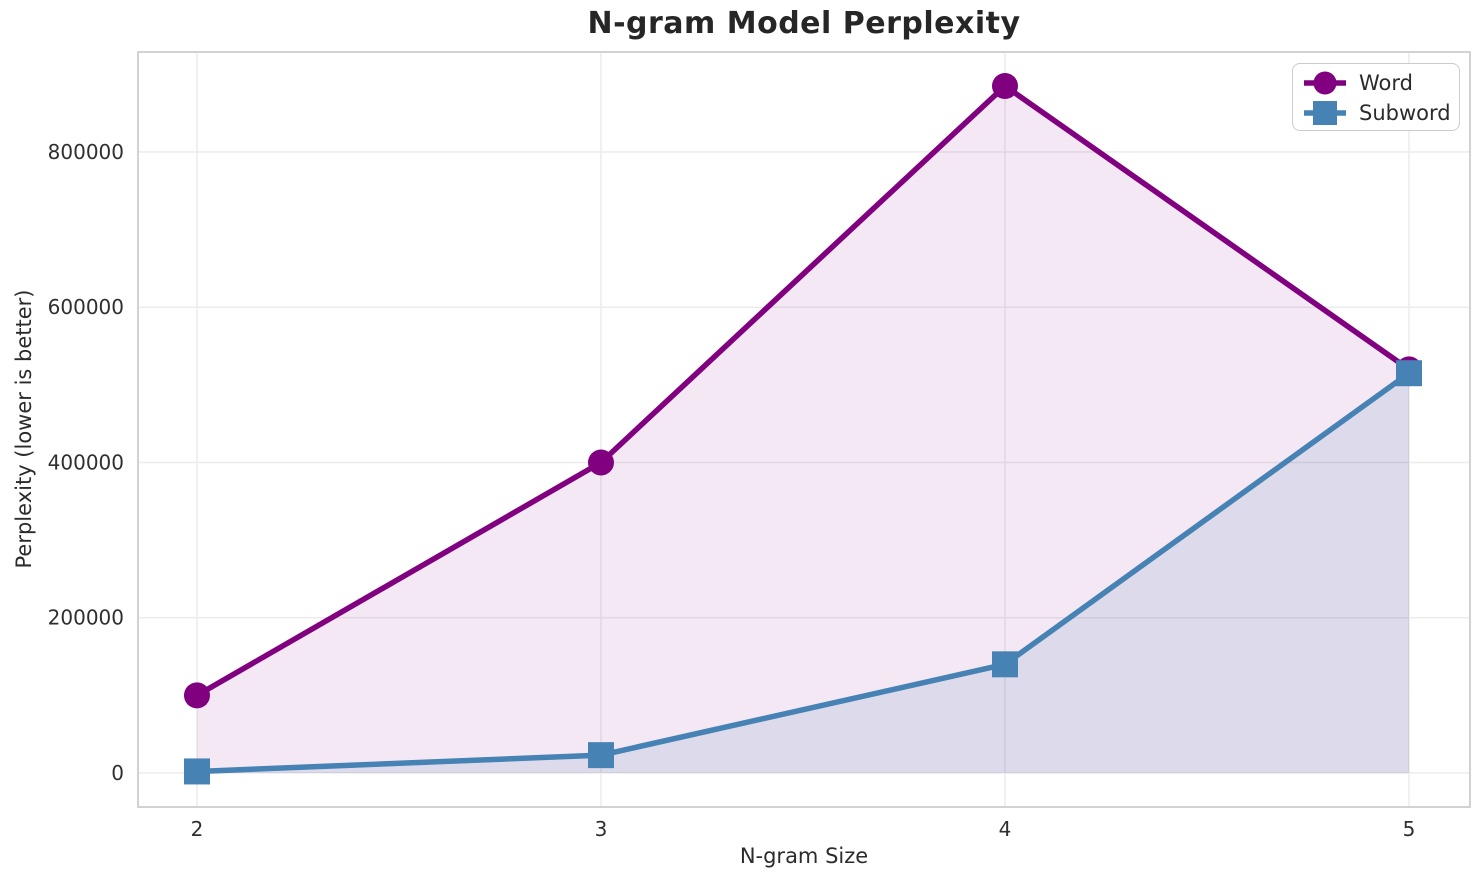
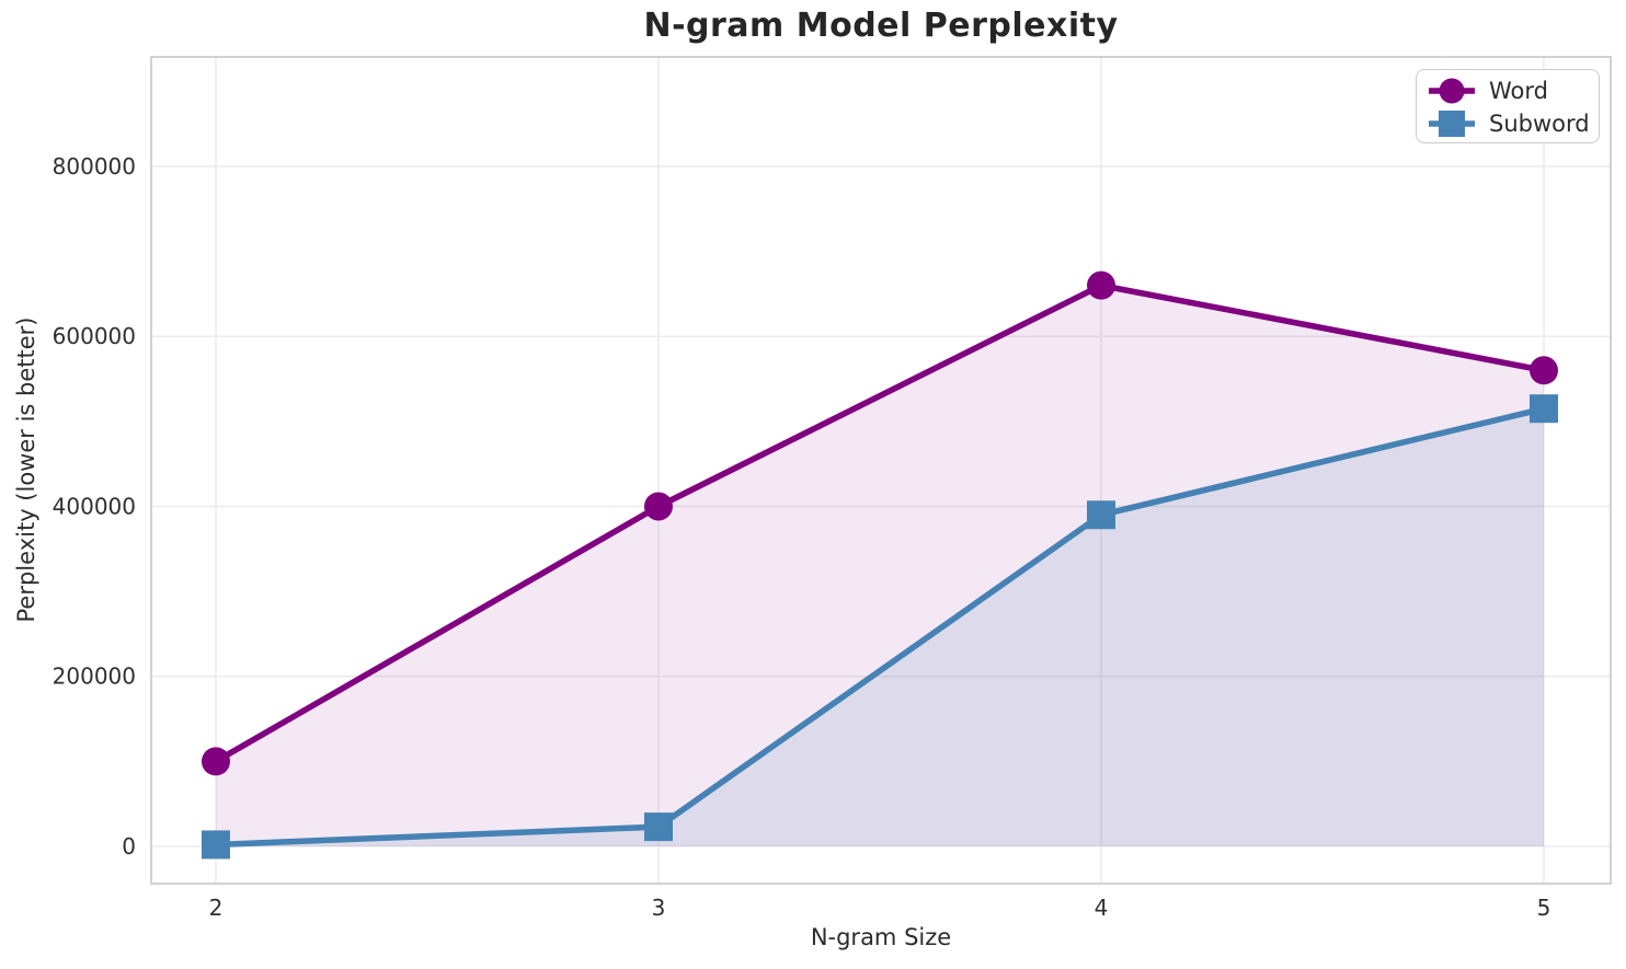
Word/4: 880000 -> 660000
Subword/4: 140000 -> 390000
Word/5: 520000 -> 560000
